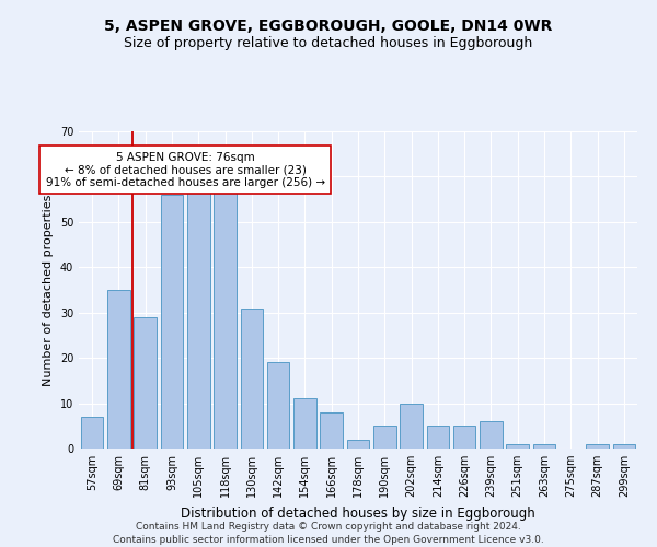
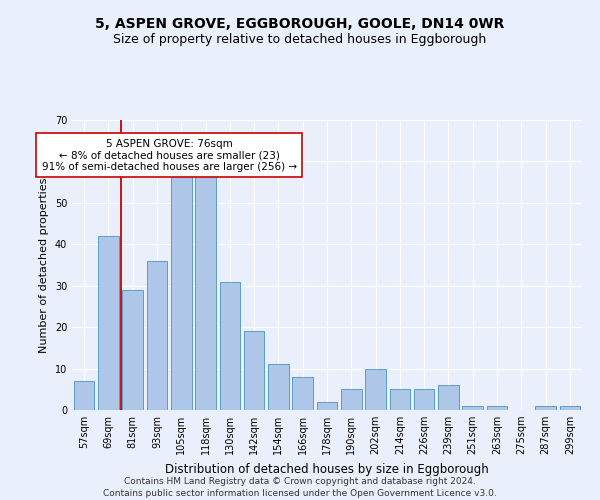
69sqm: 35 -> 42
93sqm: 56 -> 36
